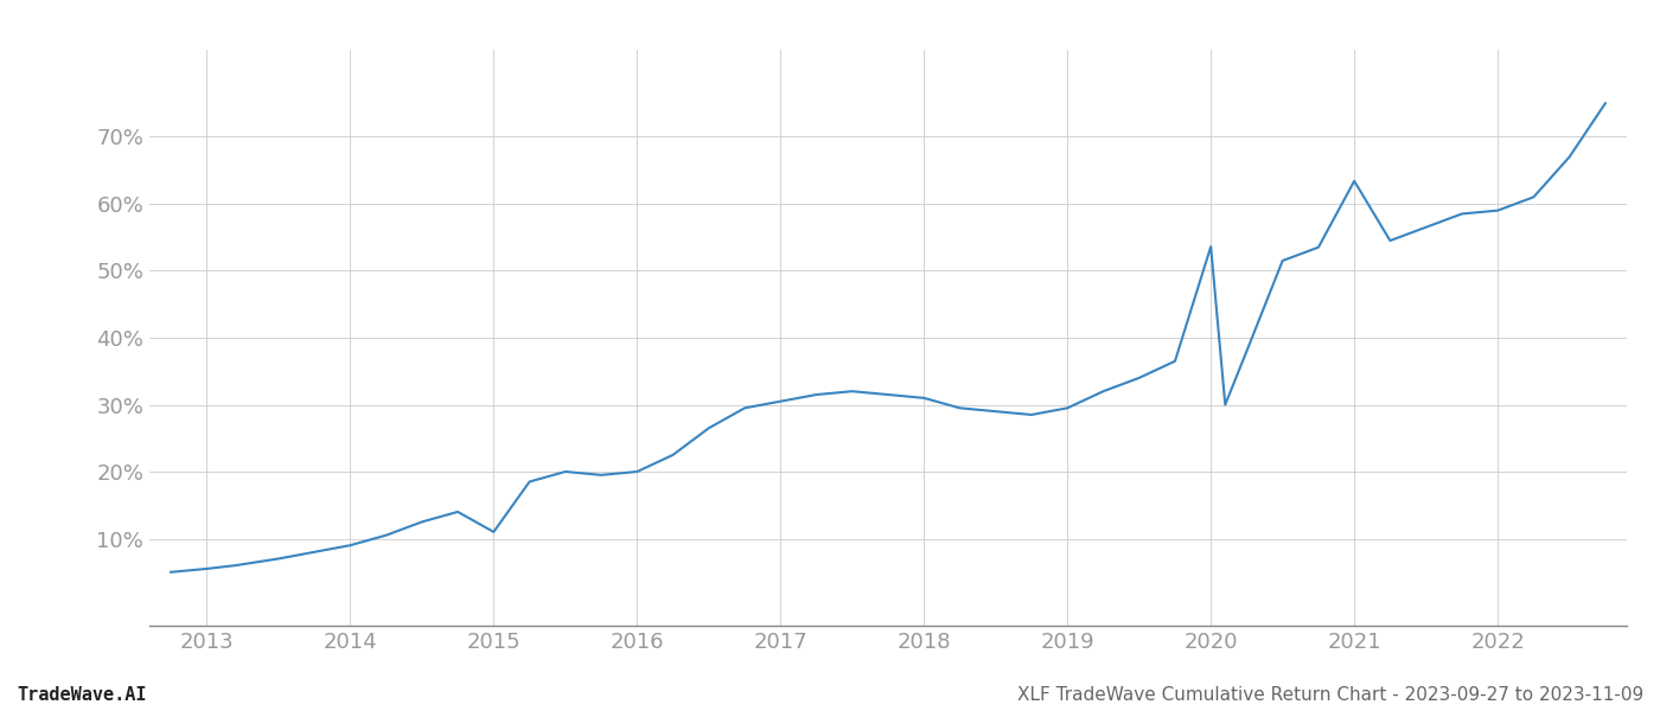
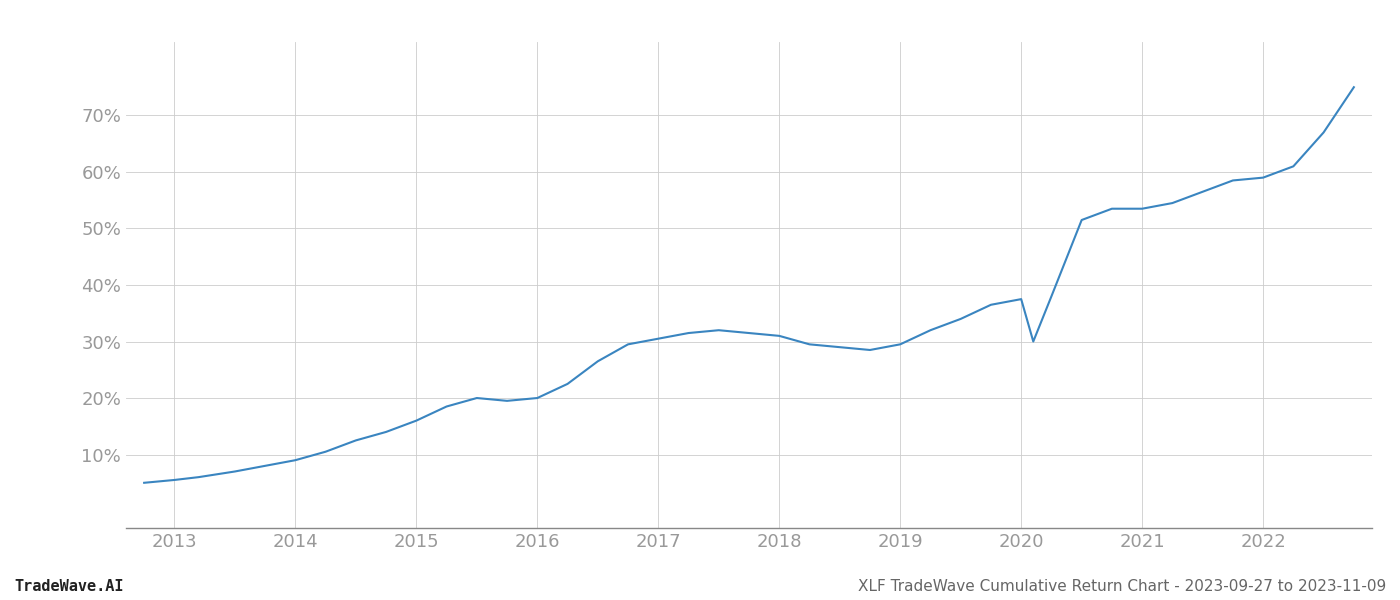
2015: 11.0% -> 16.0%
2020: 53.6% -> 37.5%
2021: 63.4% -> 53.5%
